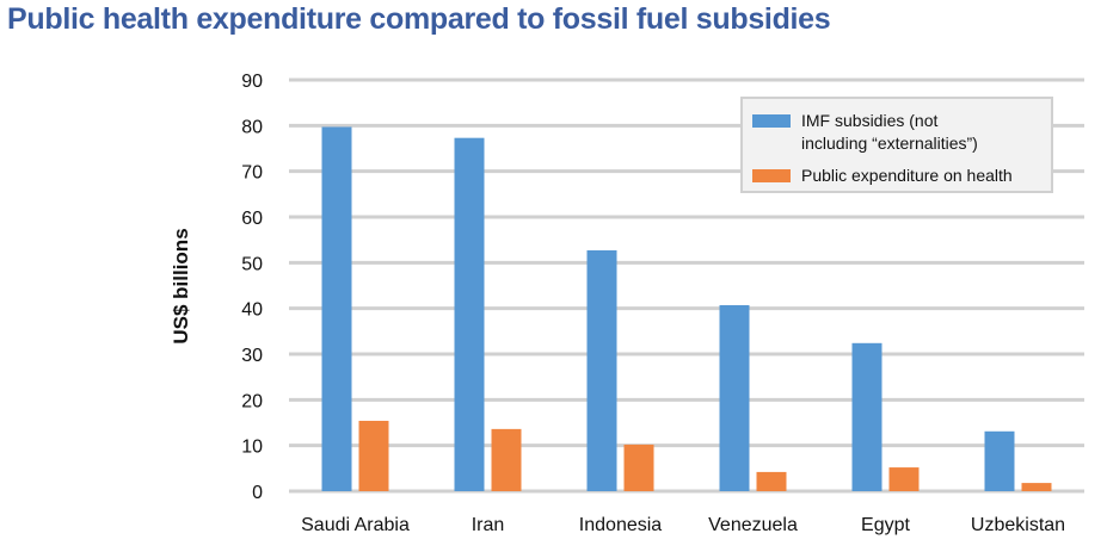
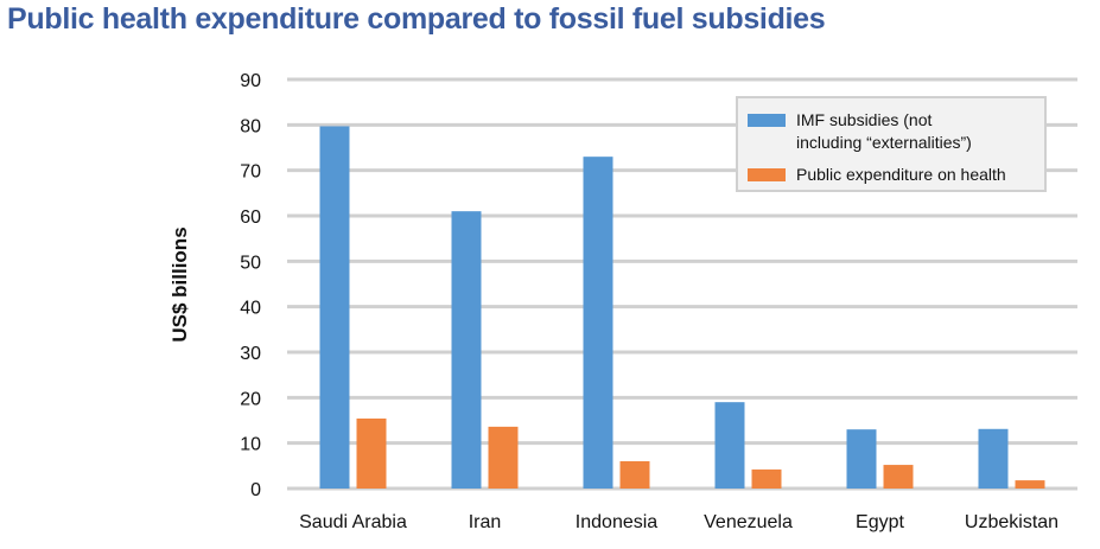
IMF subsidies (not including “externalities”)/Iran: 77 -> 61
IMF subsidies (not including “externalities”)/Indonesia: 53 -> 73
Public expenditure on health/Indonesia: 10 -> 6
IMF subsidies (not including “externalities”)/Venezuela: 41 -> 19
IMF subsidies (not including “externalities”)/Egypt: 32 -> 13
